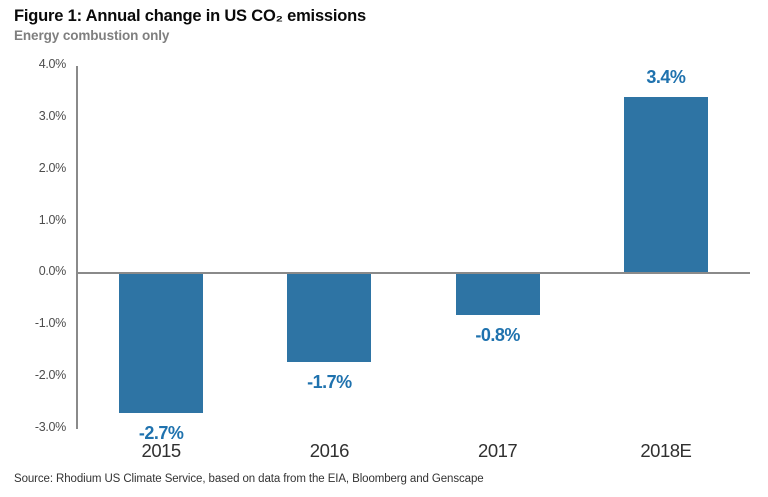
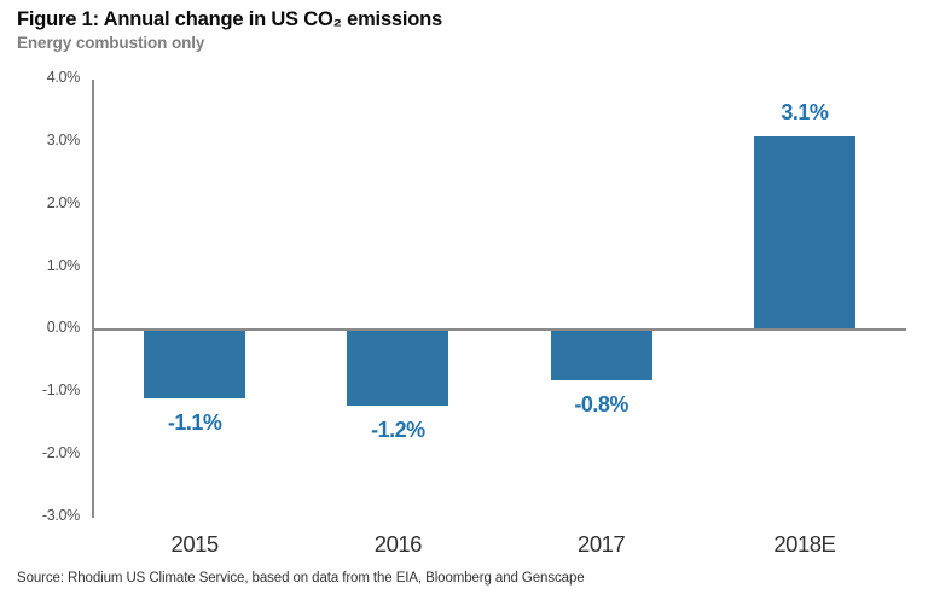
2015: -2.7% -> -1.1%
2016: -1.7% -> -1.2%
2018E: 3.4% -> 3.1%
